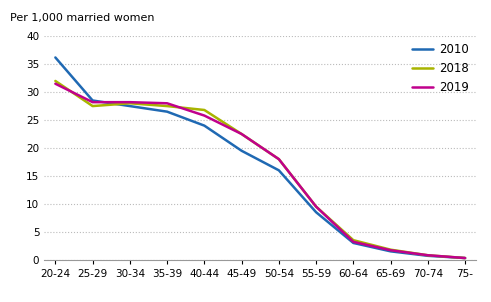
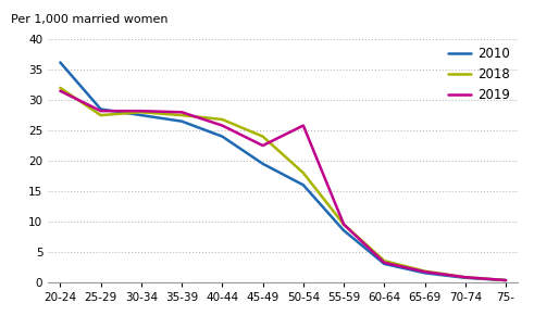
2018/45-49: 22.5 -> 24.0
2019/50-54: 18.0 -> 25.8
